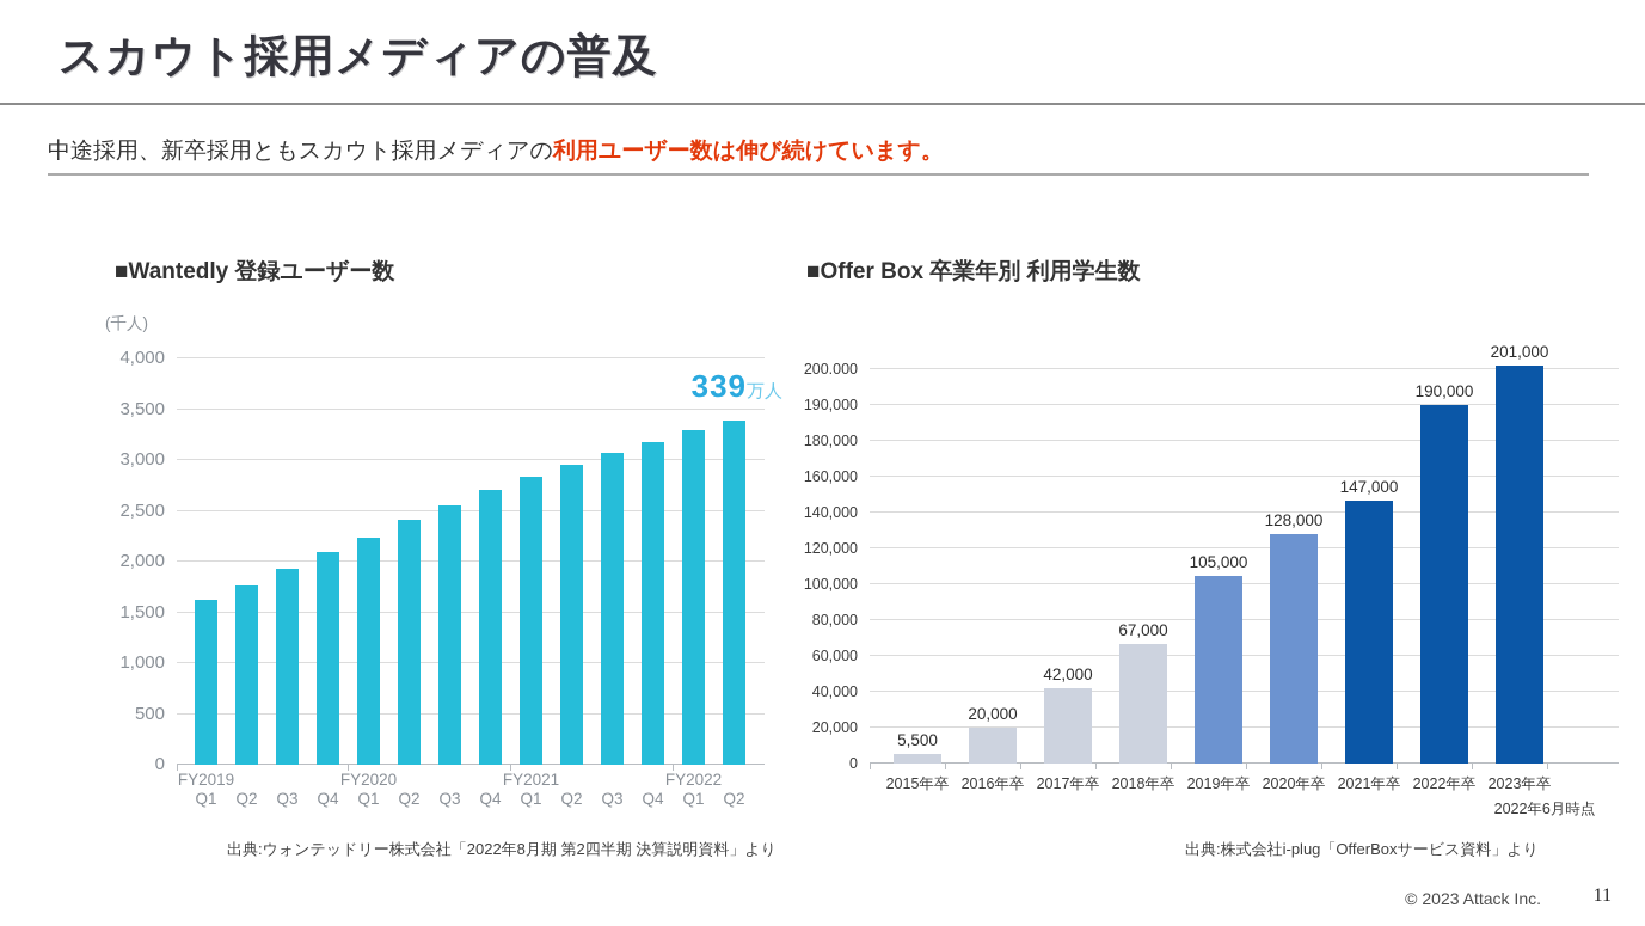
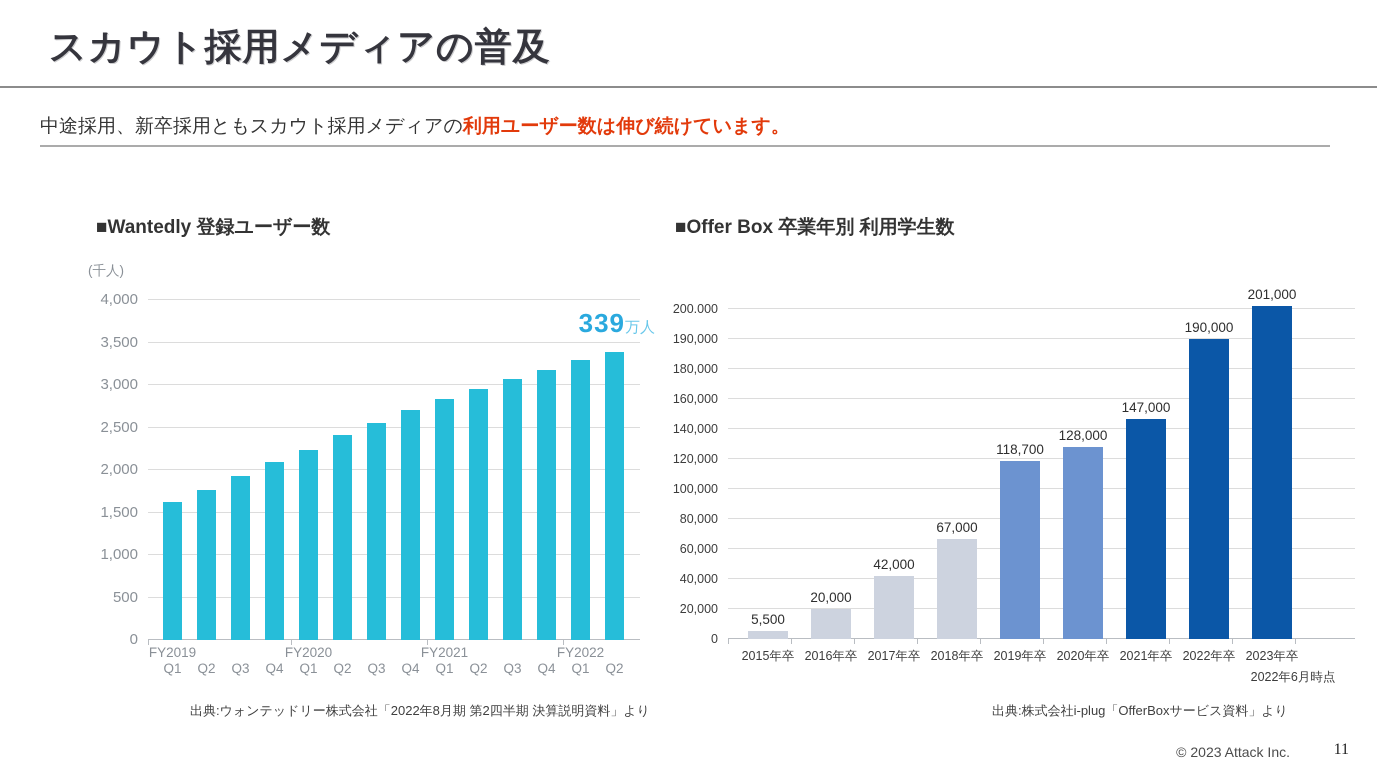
■Offer Box 卒業年別 利用学生数/2019年卒: 105,000 -> 118,700
